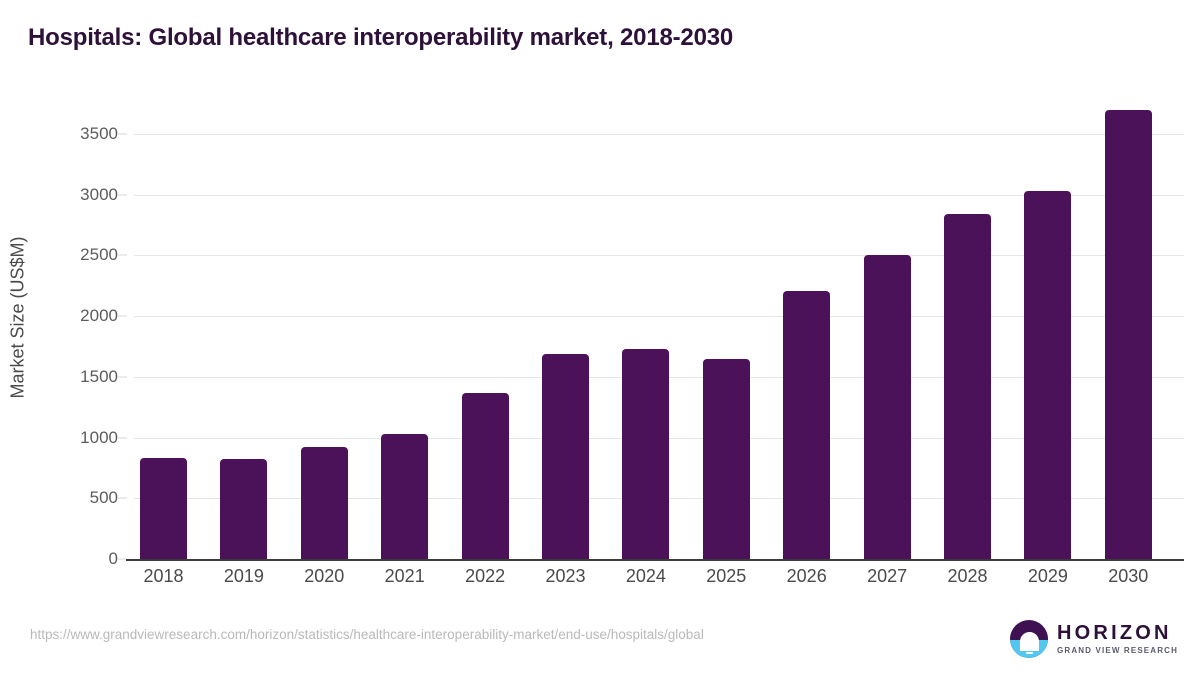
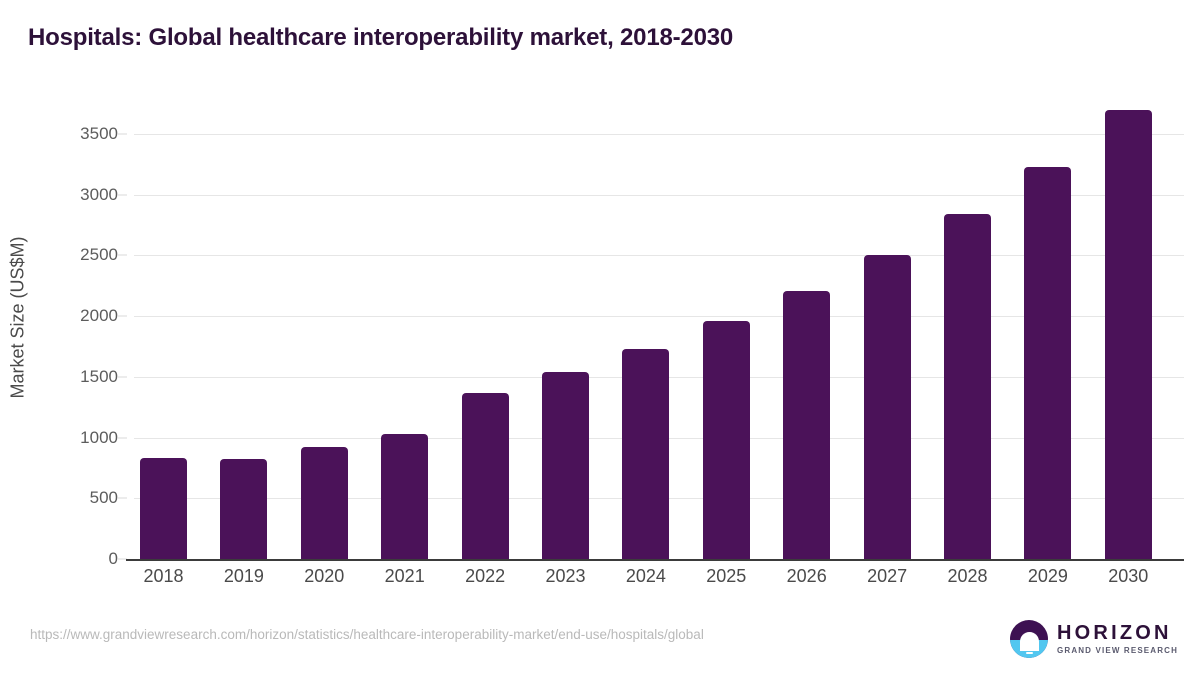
2023: 1690 -> 1540
2025: 1650 -> 1960
2029: 3030 -> 3230
